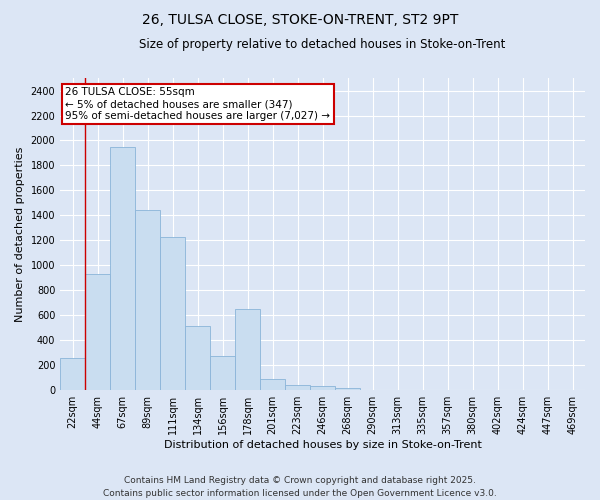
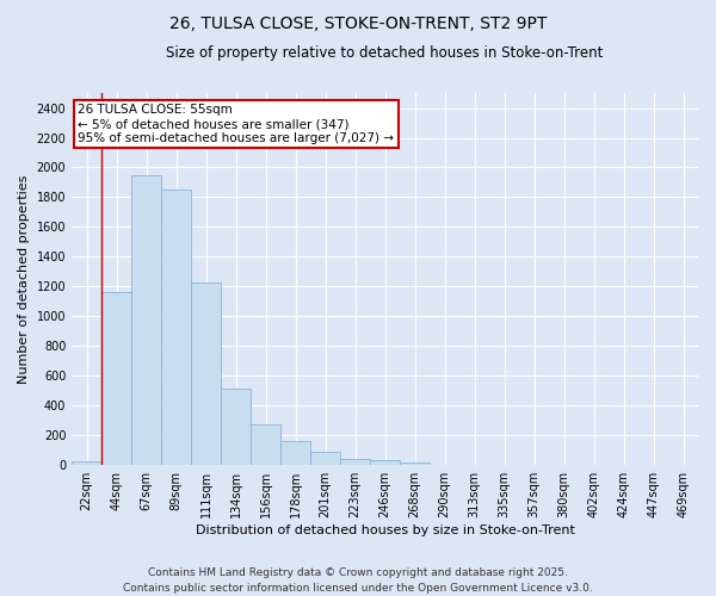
22sqm: 260 -> 20
44sqm: 930 -> 1160
89sqm: 1440 -> 1850
178sqm: 650 -> 160
